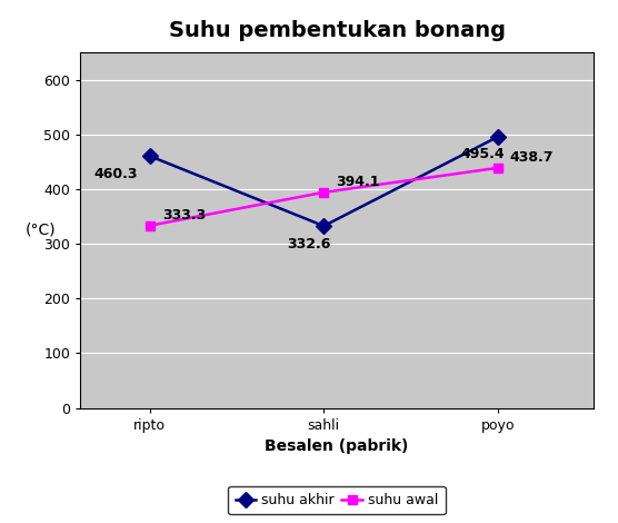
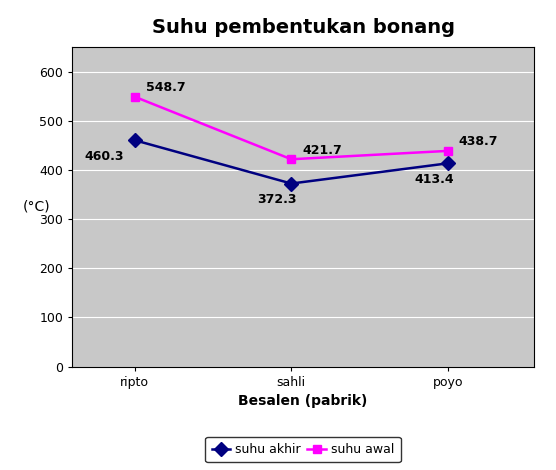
suhu awal/ripto: 333.3 -> 548.7
suhu akhir/sahli: 332.6 -> 372.3
suhu awal/sahli: 394.1 -> 421.7
suhu akhir/poyo: 495.4 -> 413.4
